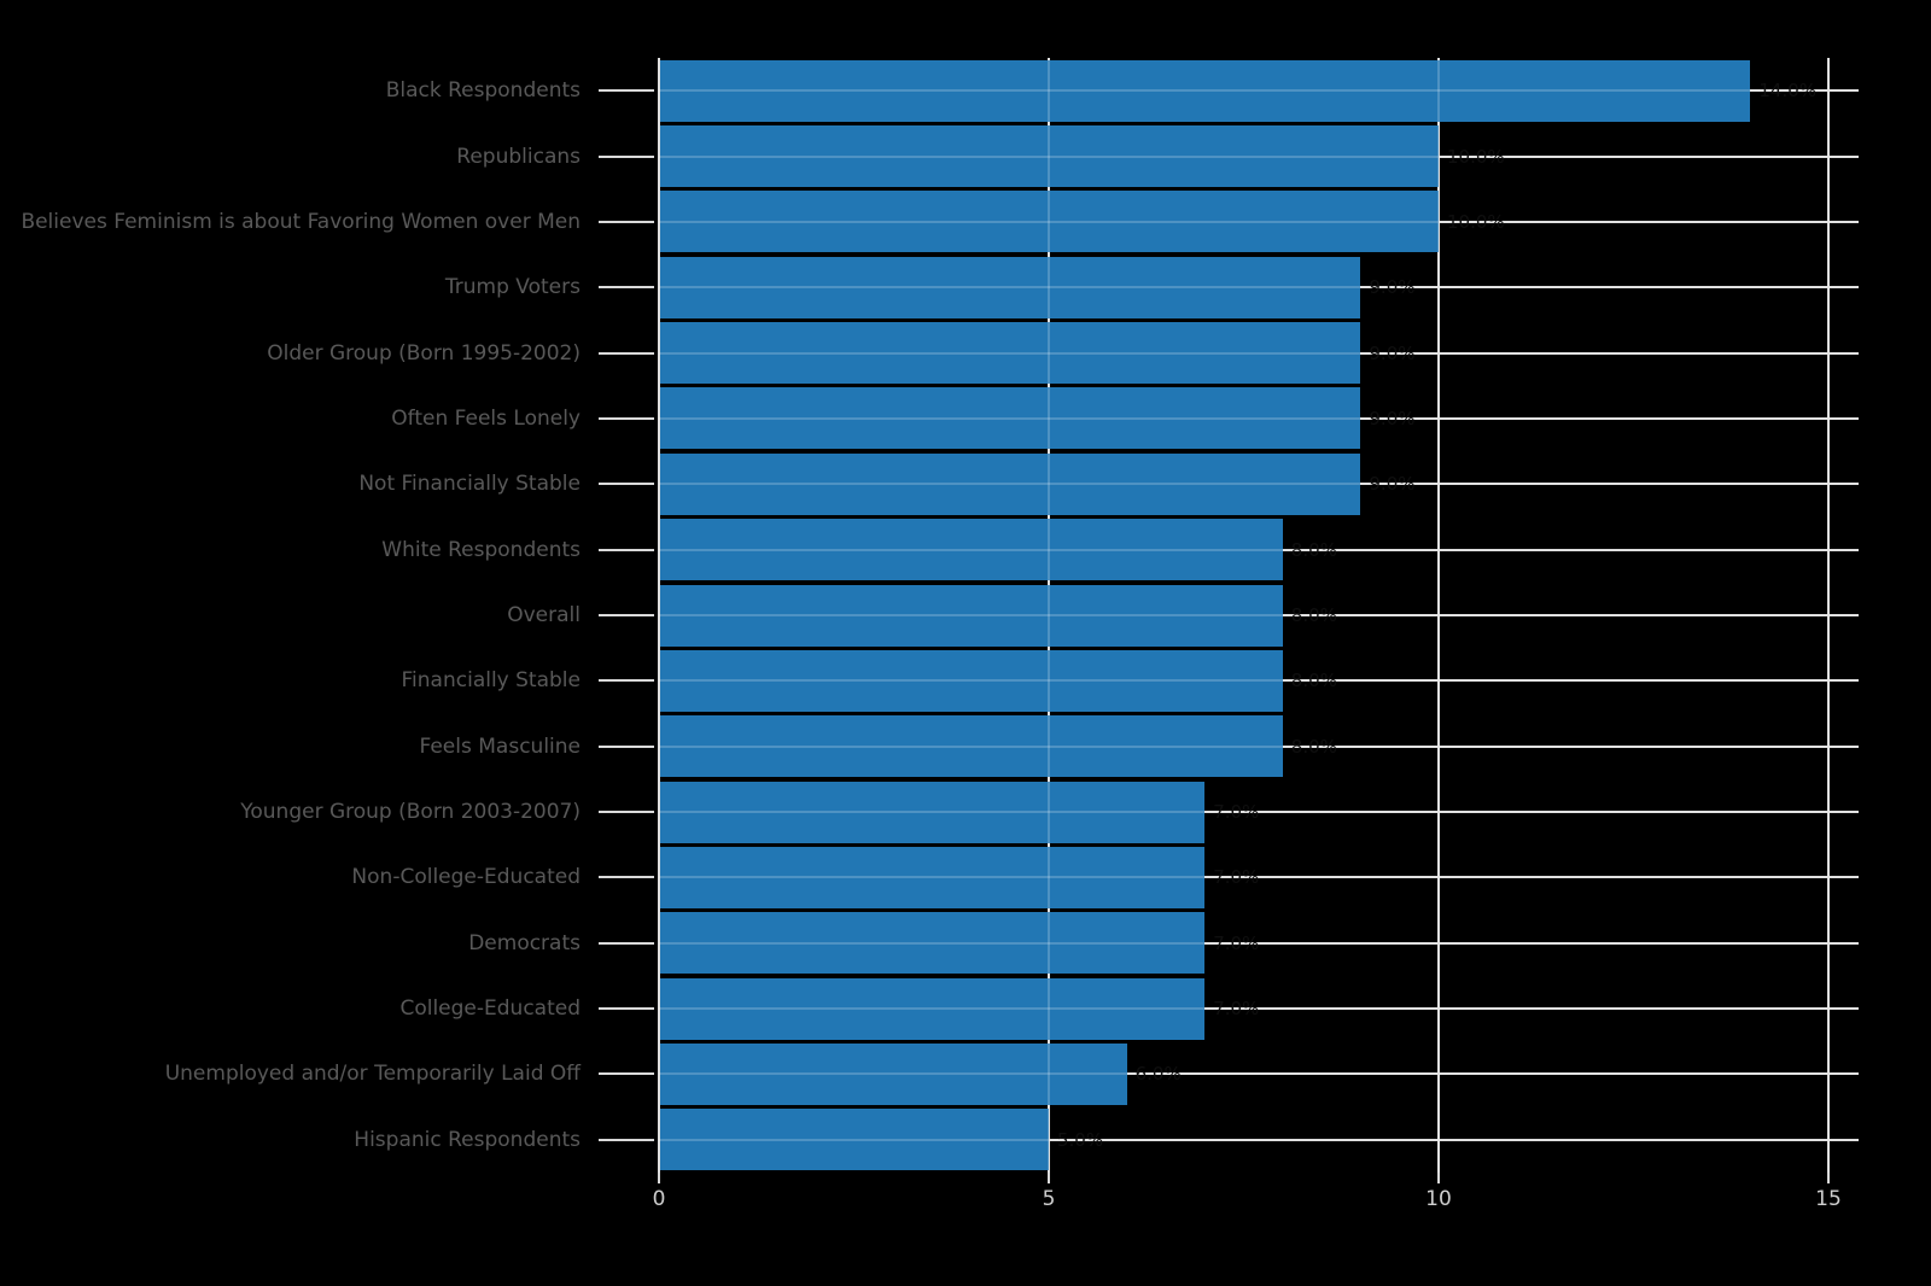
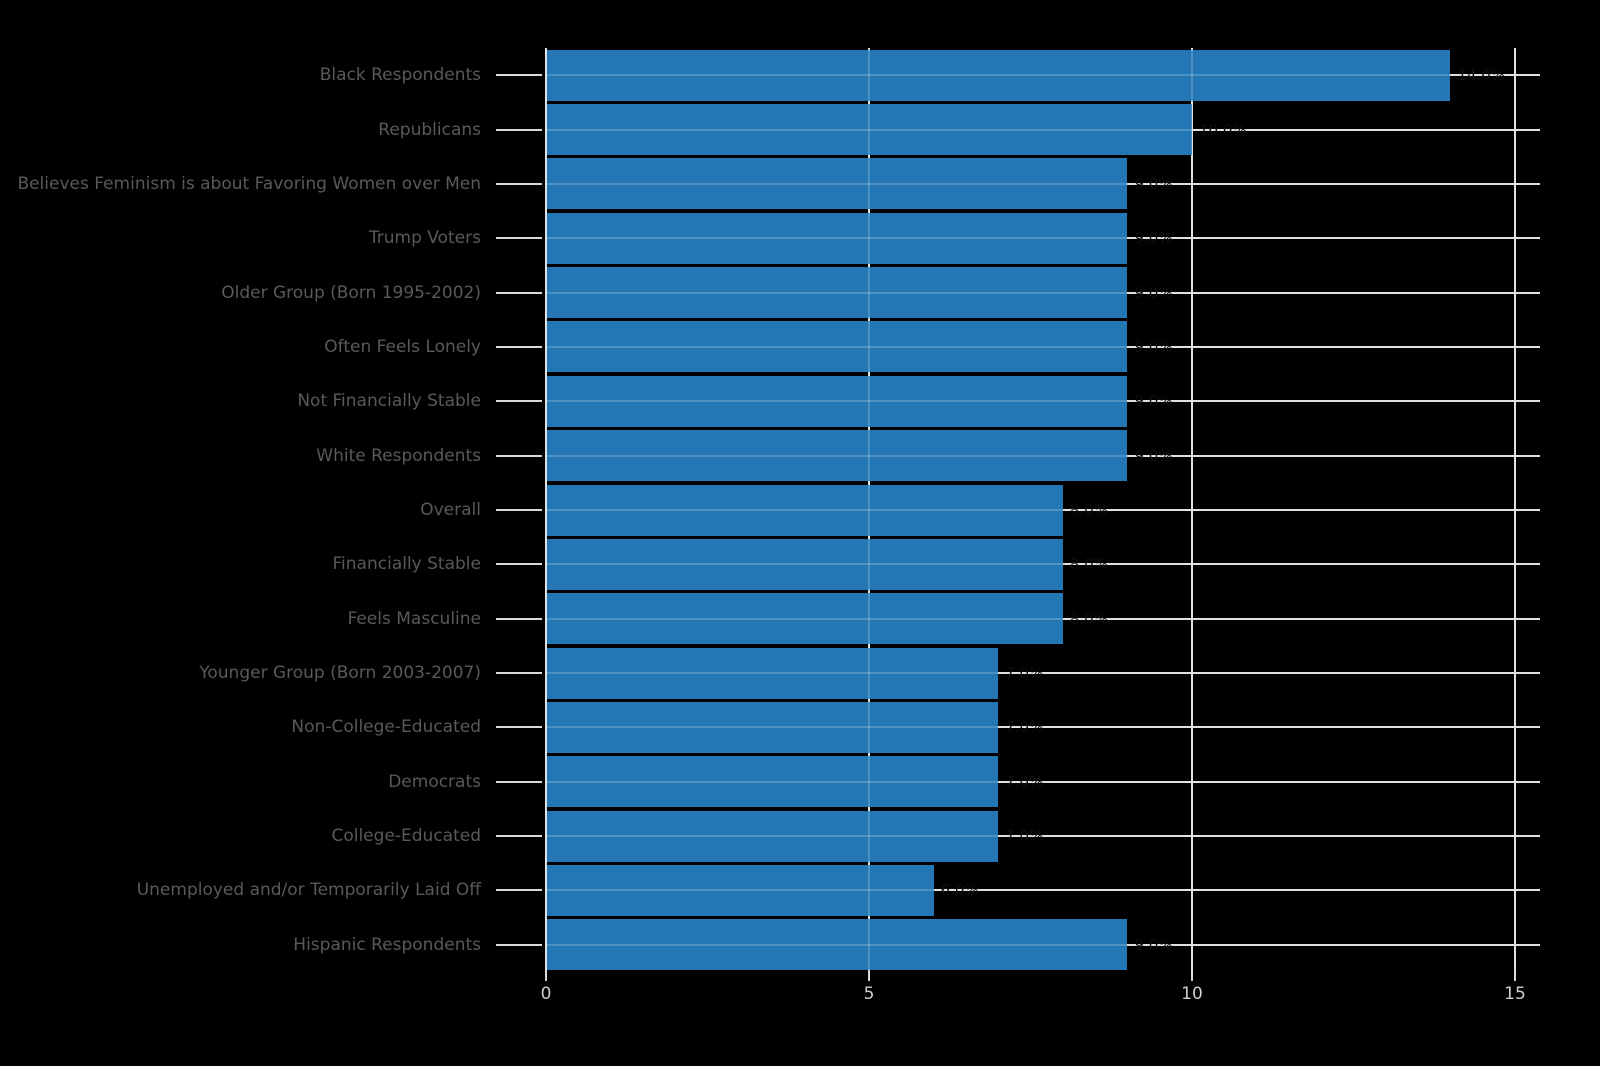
Believes Feminism is about Favoring Women over Men: 10.0% -> 9.0%
White Respondents: 8.0% -> 9.0%
Hispanic Respondents: 5.0% -> 9.0%
